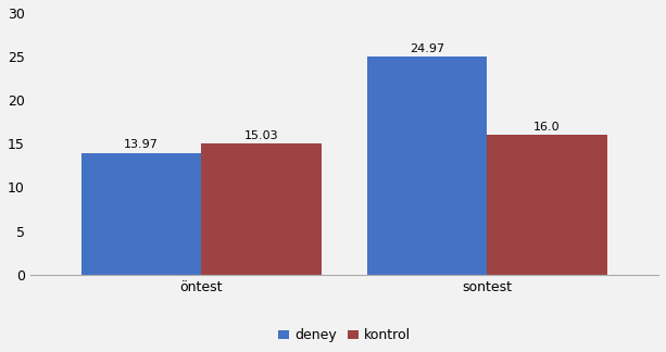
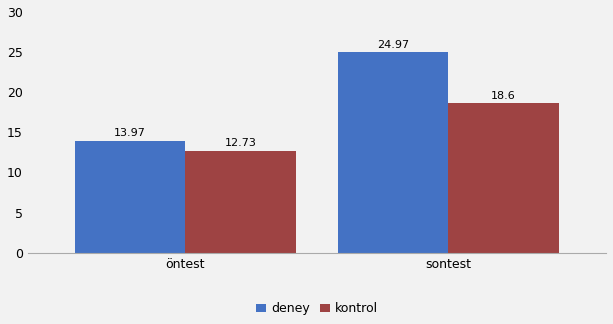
kontrol/öntest: 15.03 -> 12.73
kontrol/sontest: 16.0 -> 18.6
